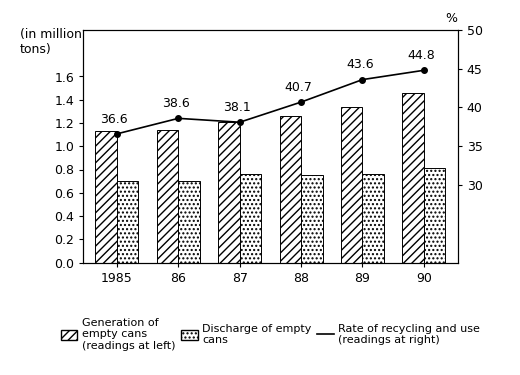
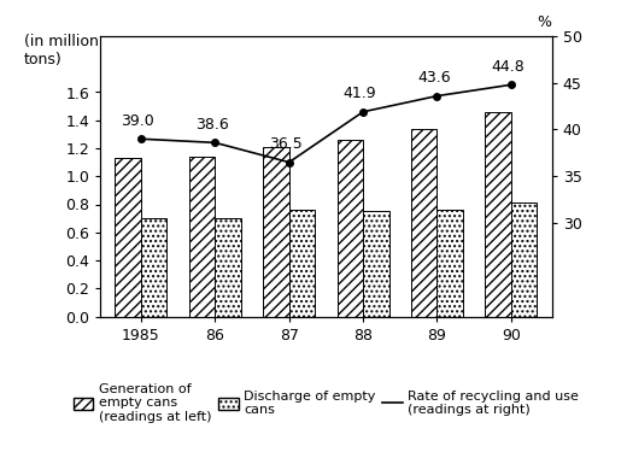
Rate of recycling and use (readings at right)/1985: 36.6 -> 39.0
Rate of recycling and use (readings at right)/87: 38.1 -> 36.5
Rate of recycling and use (readings at right)/88: 40.7 -> 41.9
